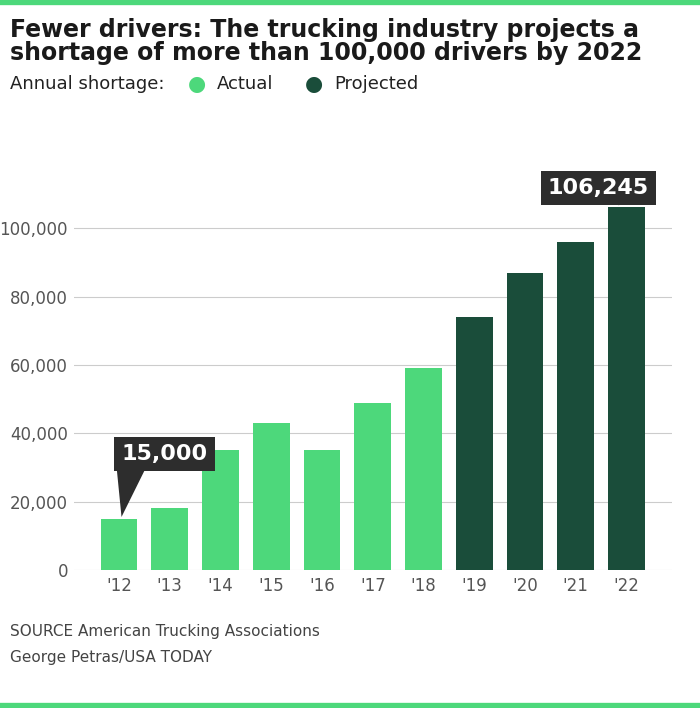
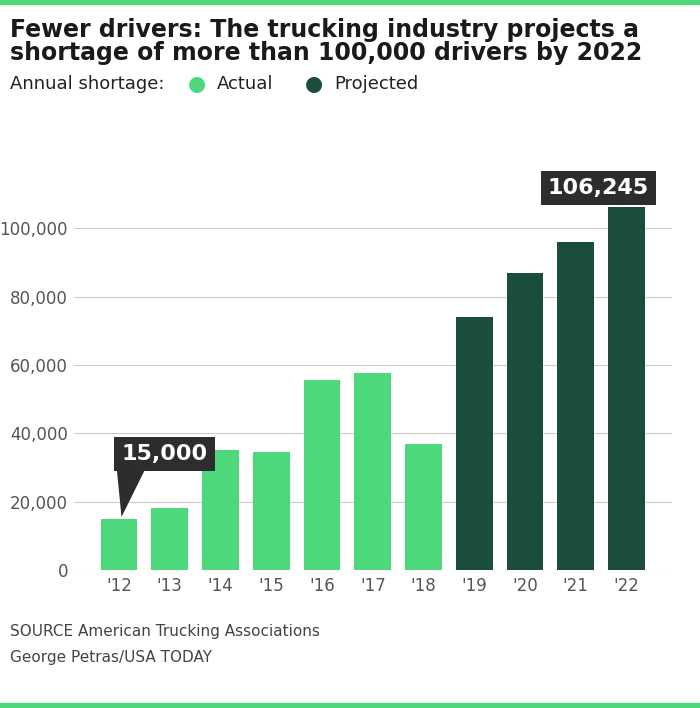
'15: 43,000 -> 34,500
'16: 35,000 -> 55,500
'17: 49,000 -> 57,500
'18: 59,000 -> 37,000
